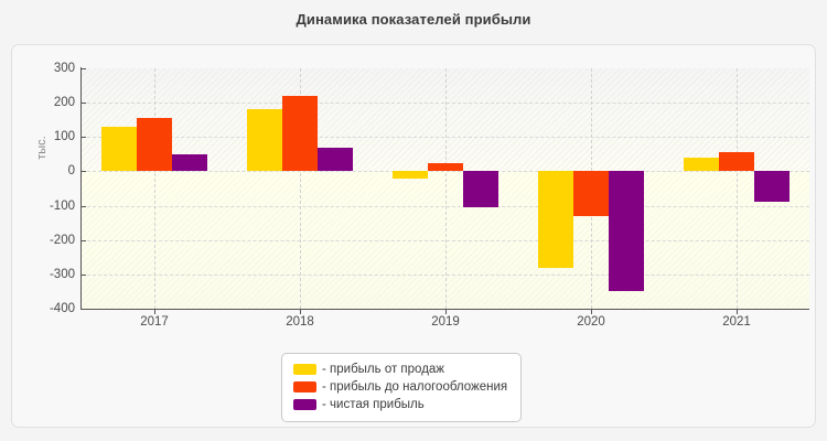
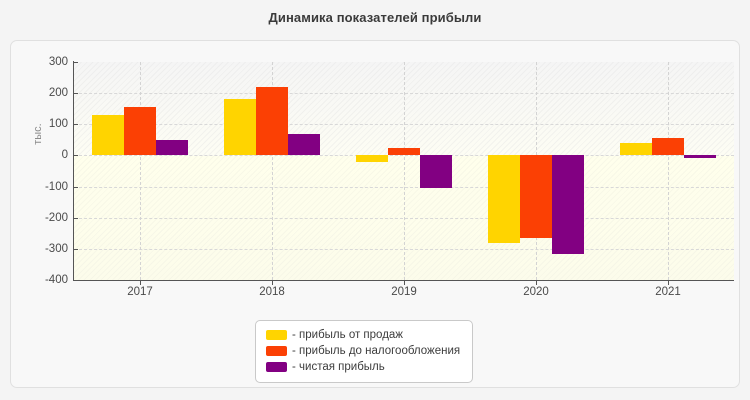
- прибыль до налогообложения/2020: -130 -> -260
- чистая прибыль/2020: -350 -> -320
- чистая прибыль/2021: -90 -> -10
